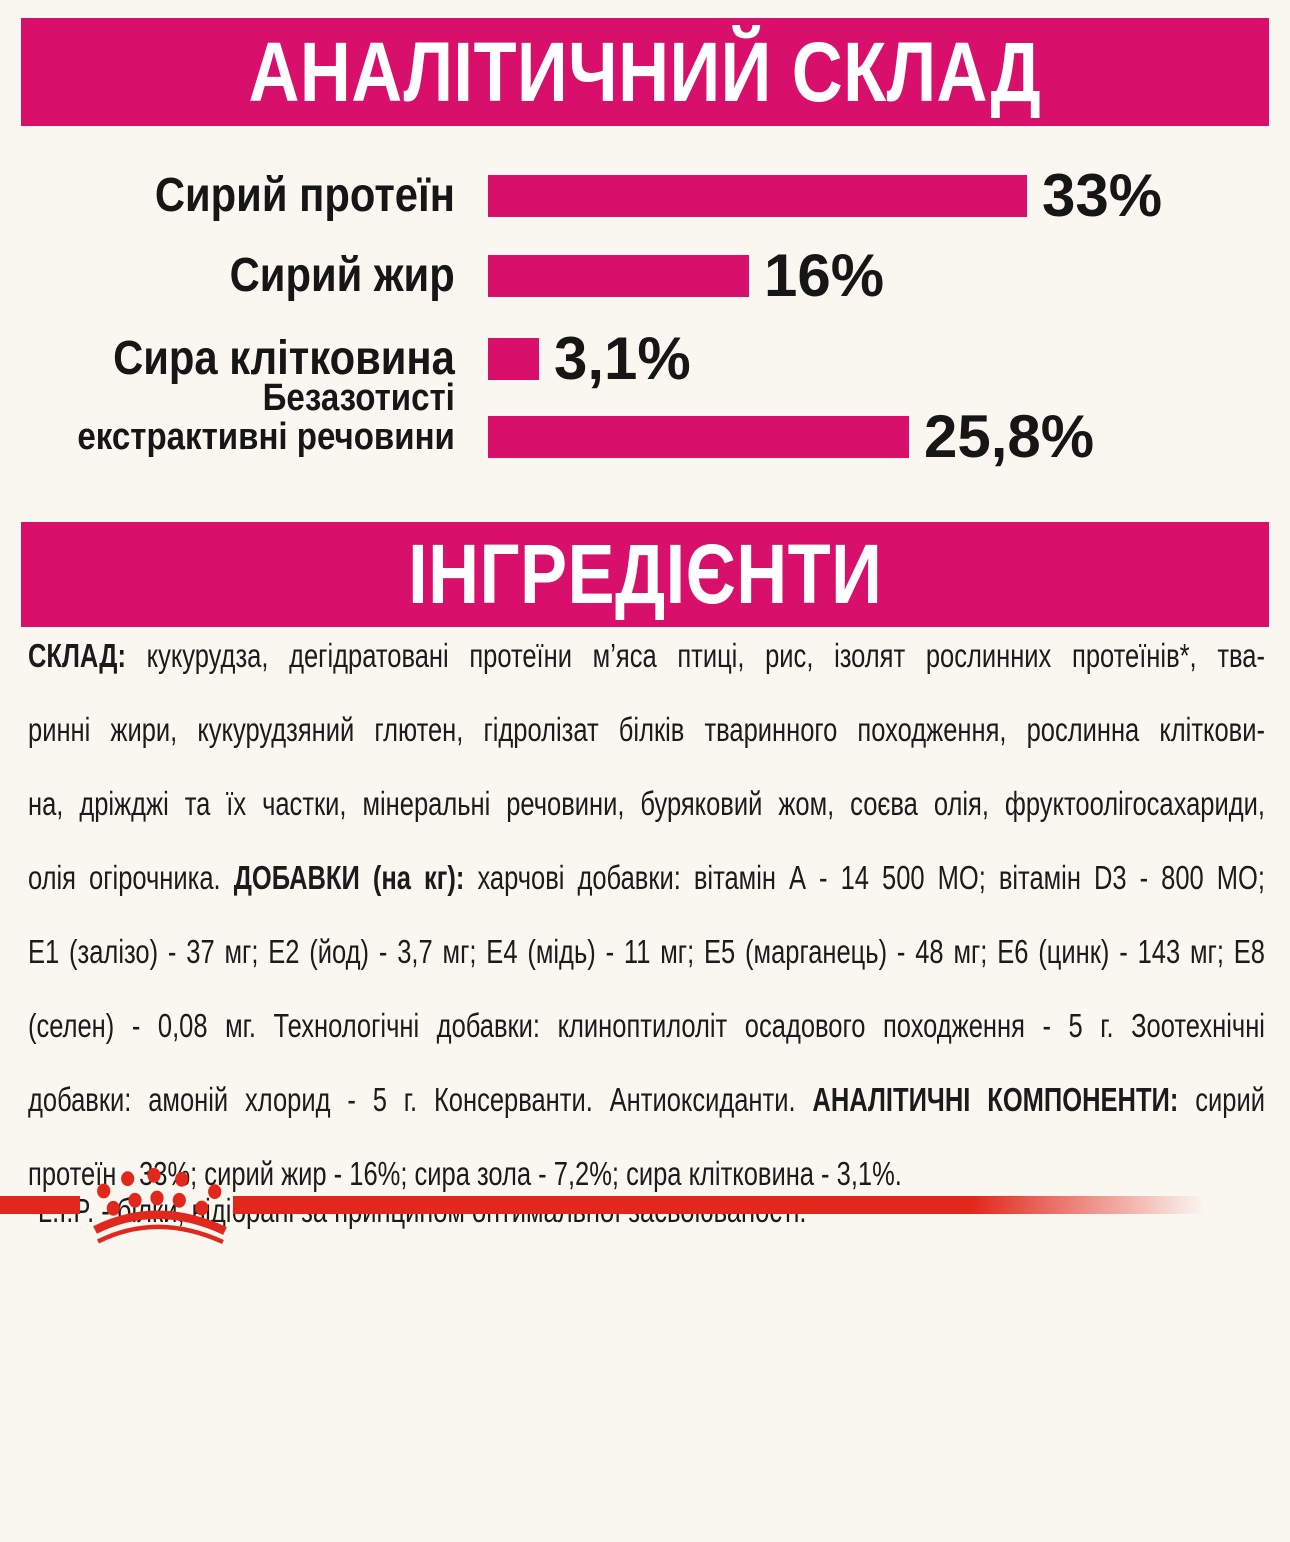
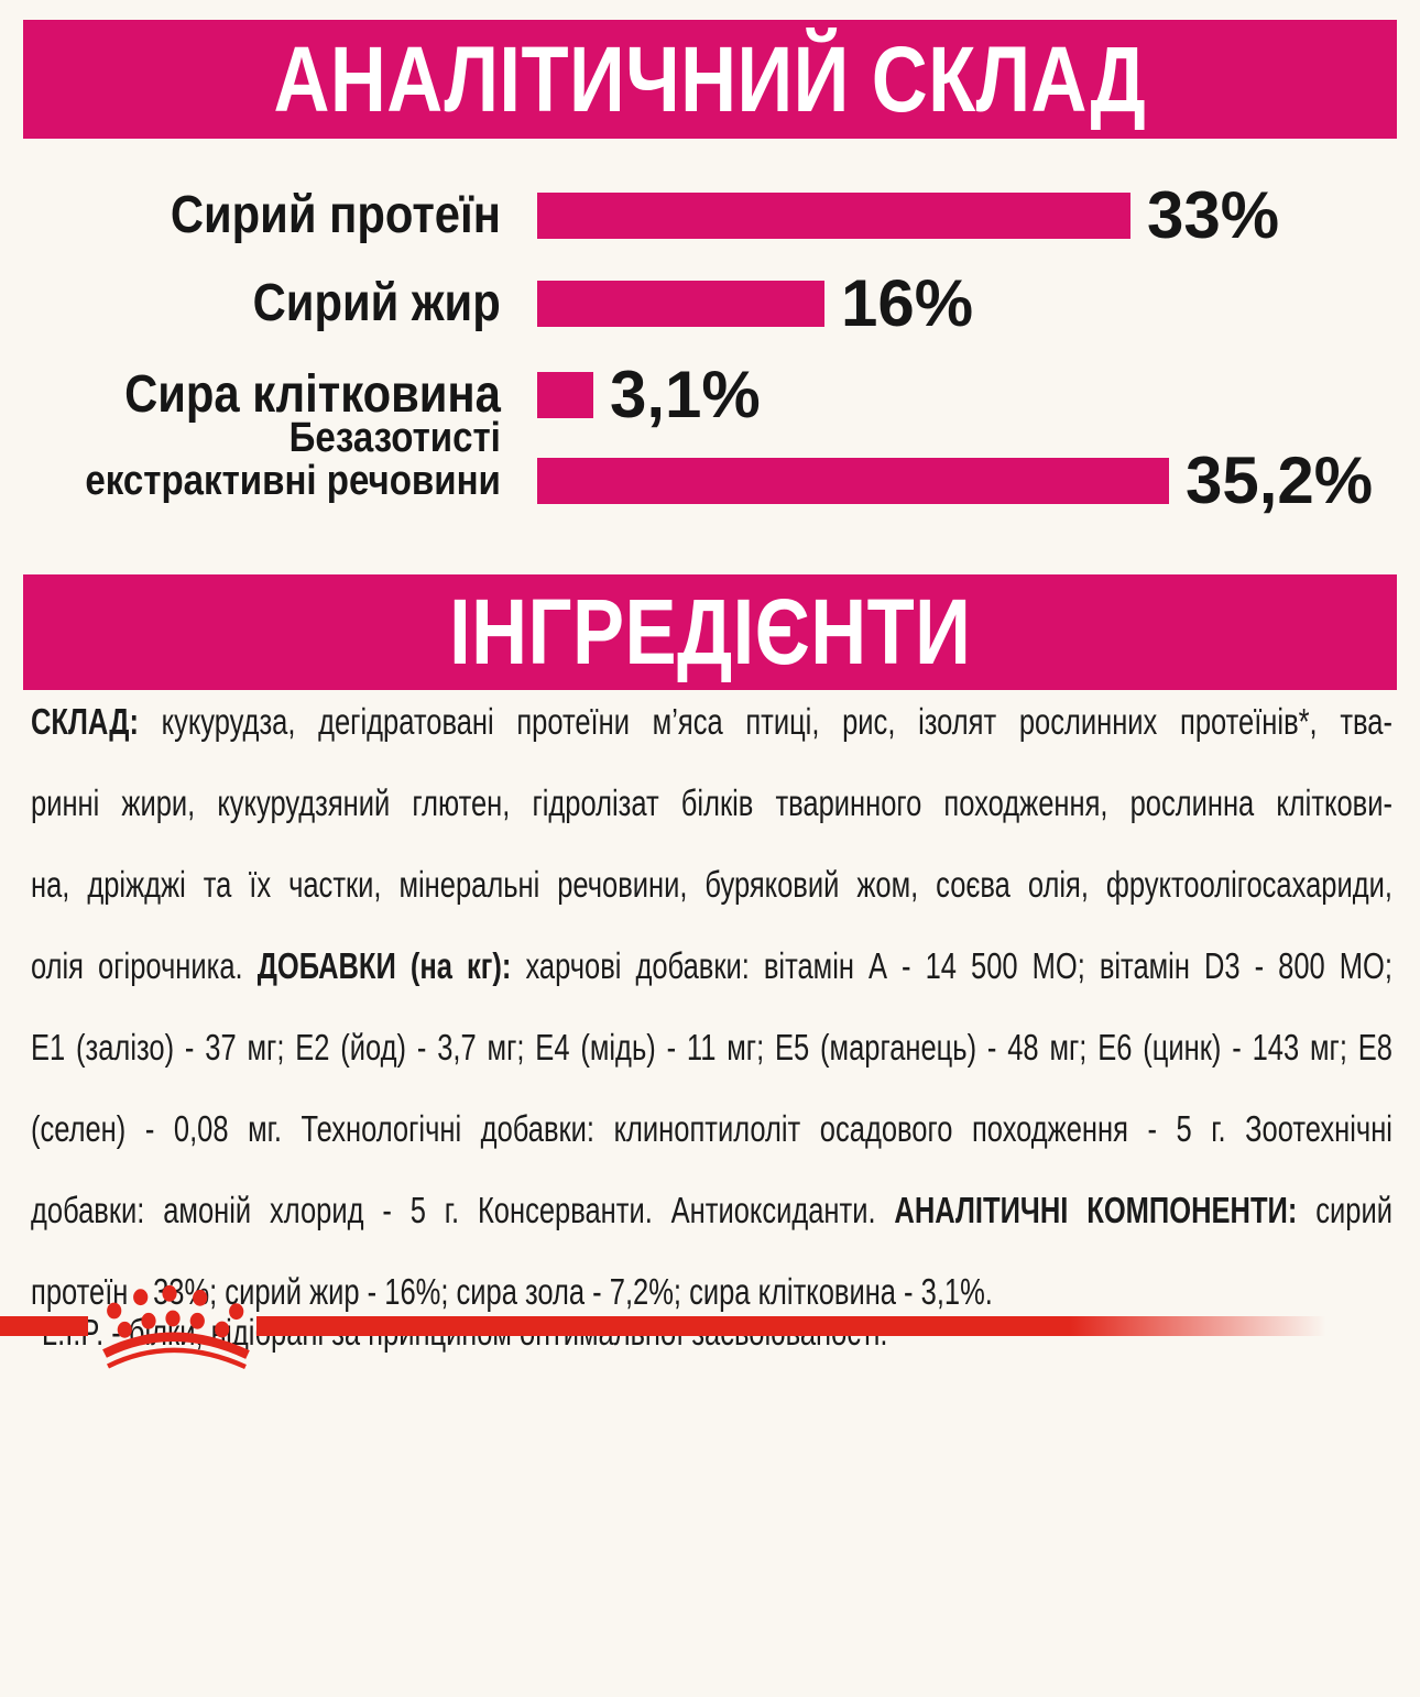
Безазотисті екстрактивні речовини: 25,8% -> 35,2%
